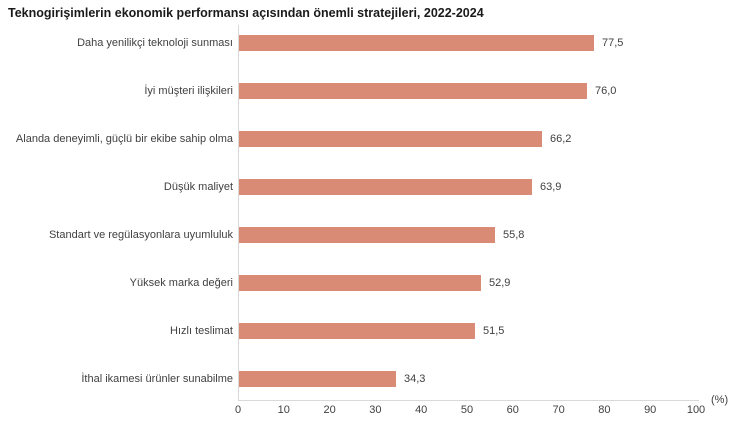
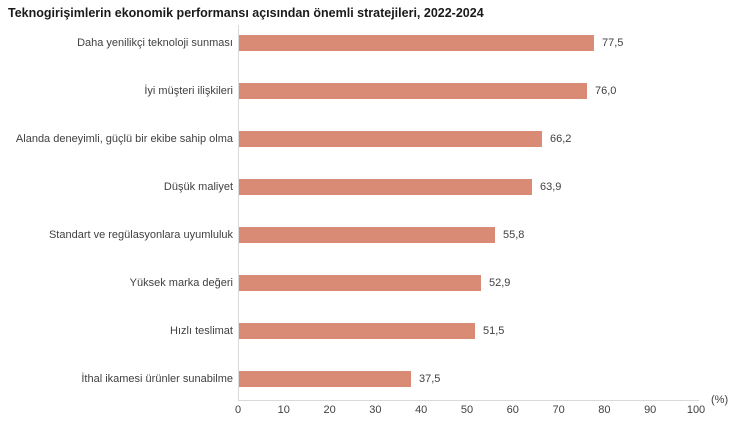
İthal ikamesi ürünler sunabilme: 34,3 -> 37,5
